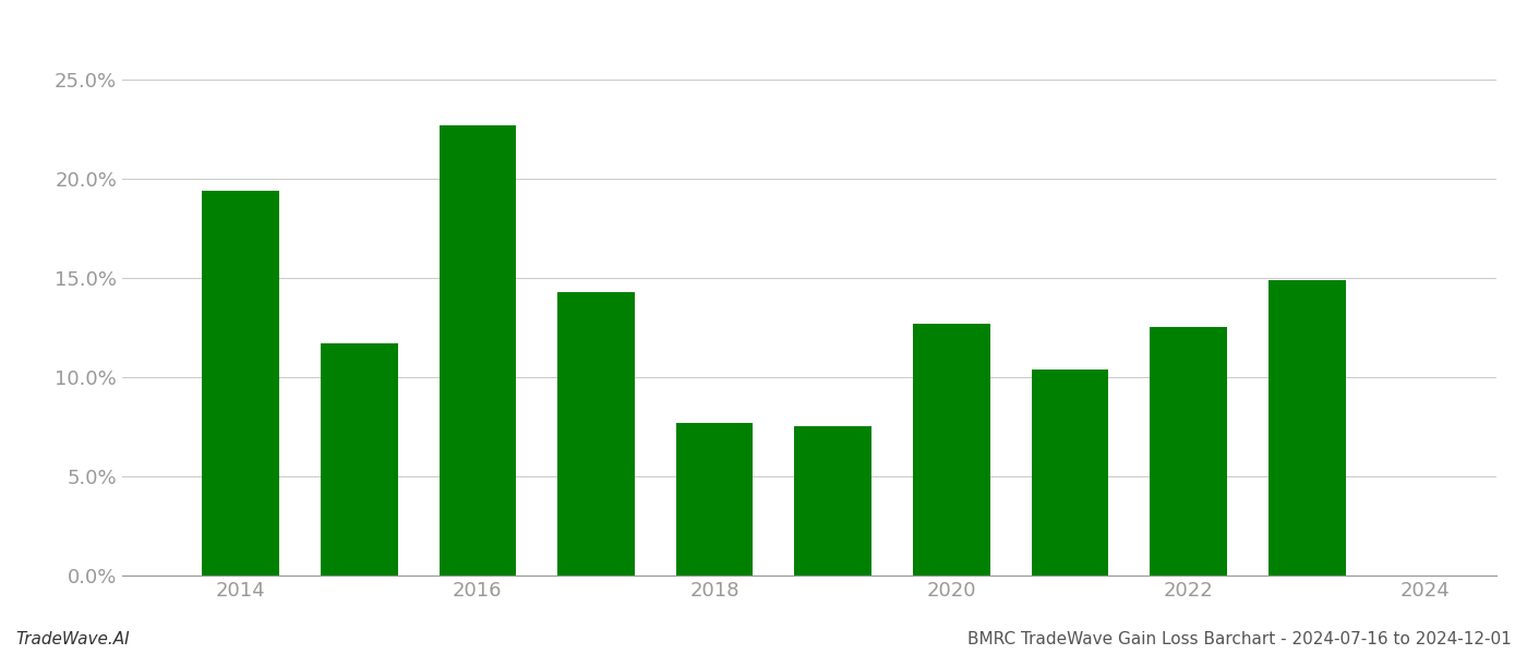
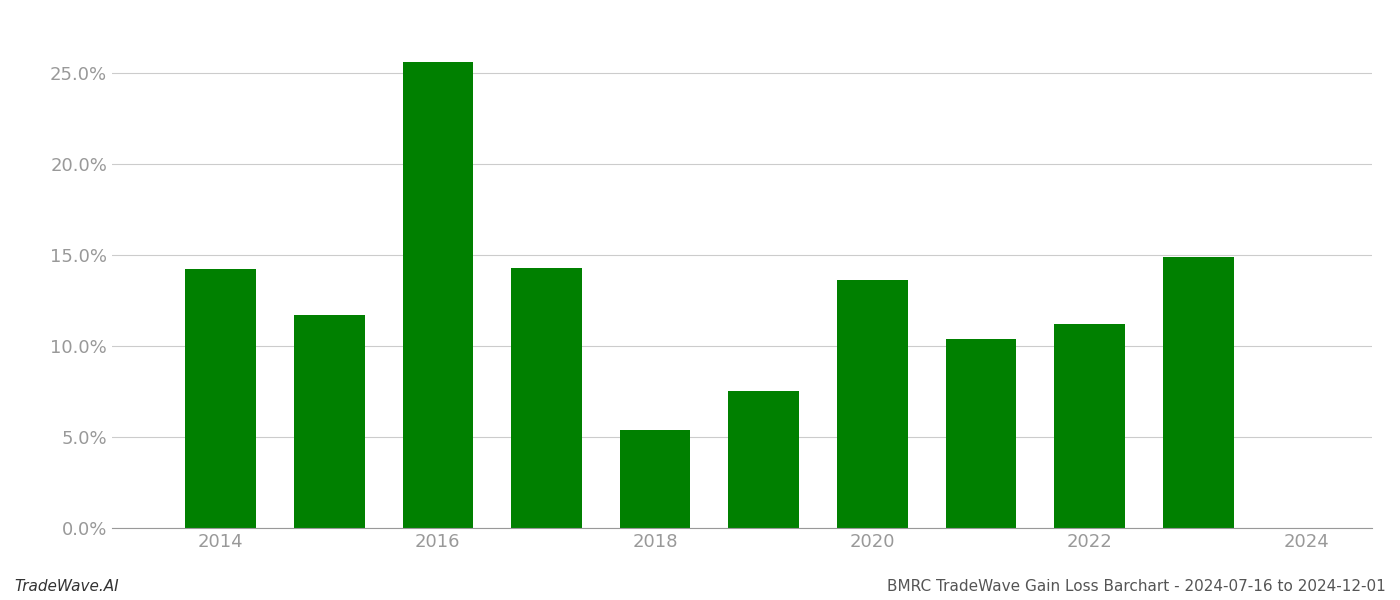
2014: 19.4% -> 14.2%
2016: 22.7% -> 25.6%
2018: 7.7% -> 5.4%
2020: 12.7% -> 13.6%
2022: 12.5% -> 11.2%
